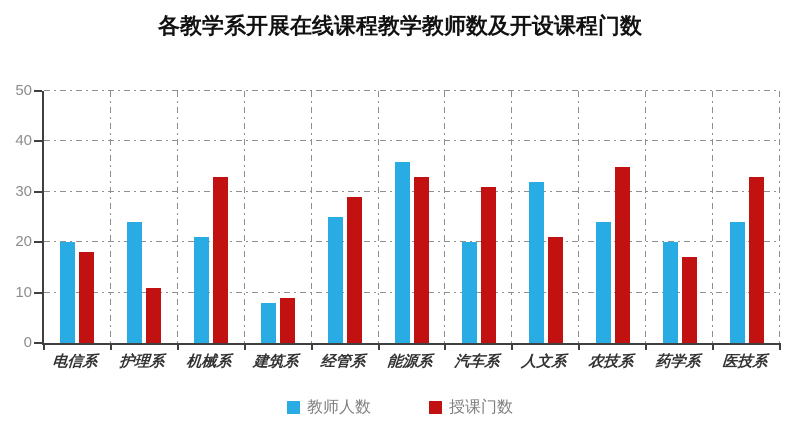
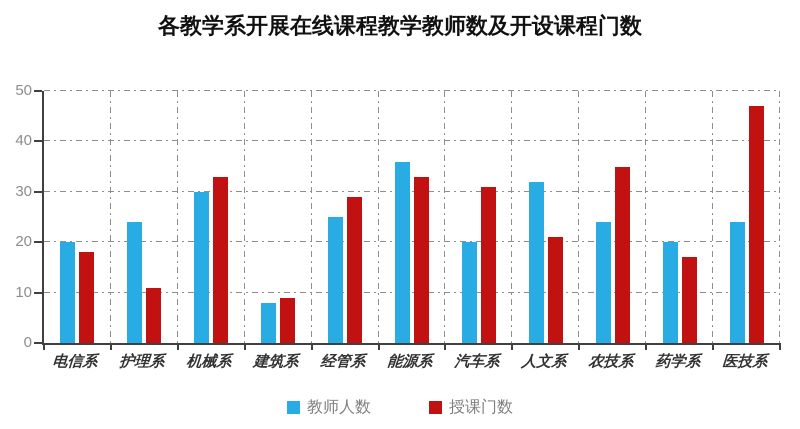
教师人数/机械系: 21 -> 30
授课门数/医技系: 33 -> 47
